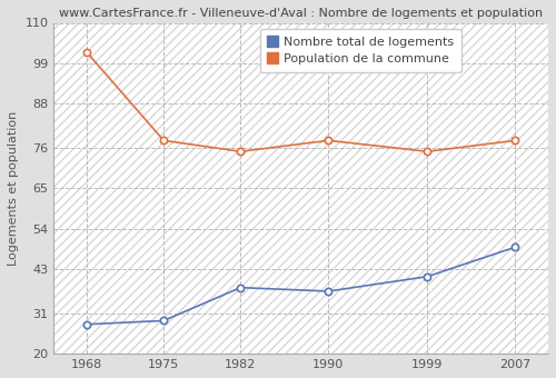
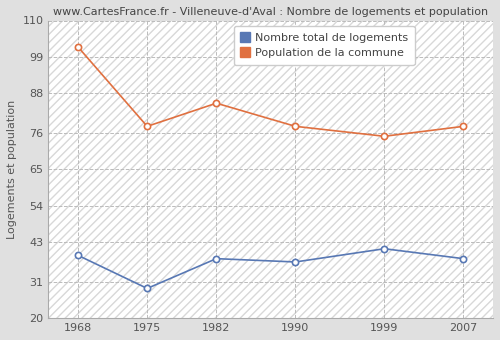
Nombre total de logements/1968: 28 -> 39
Population de la commune/1982: 75 -> 85
Nombre total de logements/2007: 49 -> 38
